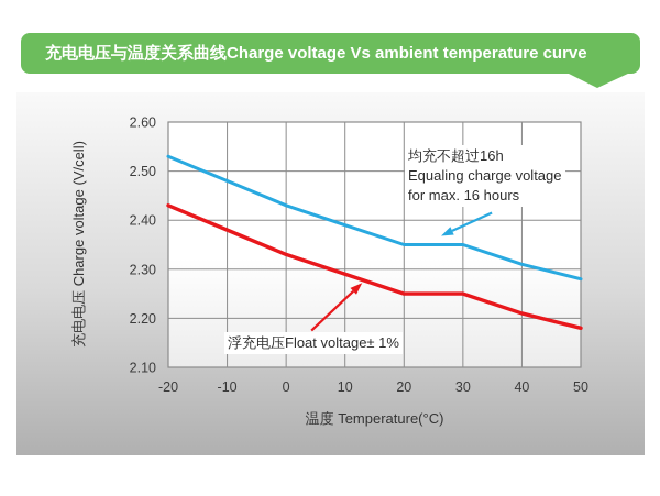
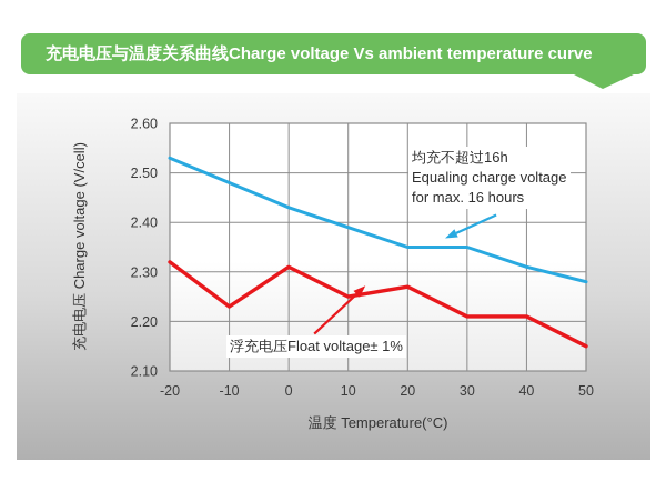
浮充电压 Float voltage ± 1%/-20: 2.43 -> 2.32
浮充电压 Float voltage ± 1%/-10: 2.38 -> 2.23
浮充电压 Float voltage ± 1%/0: 2.33 -> 2.31
浮充电压 Float voltage ± 1%/10: 2.29 -> 2.25
浮充电压 Float voltage ± 1%/20: 2.25 -> 2.27
浮充电压 Float voltage ± 1%/30: 2.25 -> 2.21
浮充电压 Float voltage ± 1%/50: 2.18 -> 2.15
